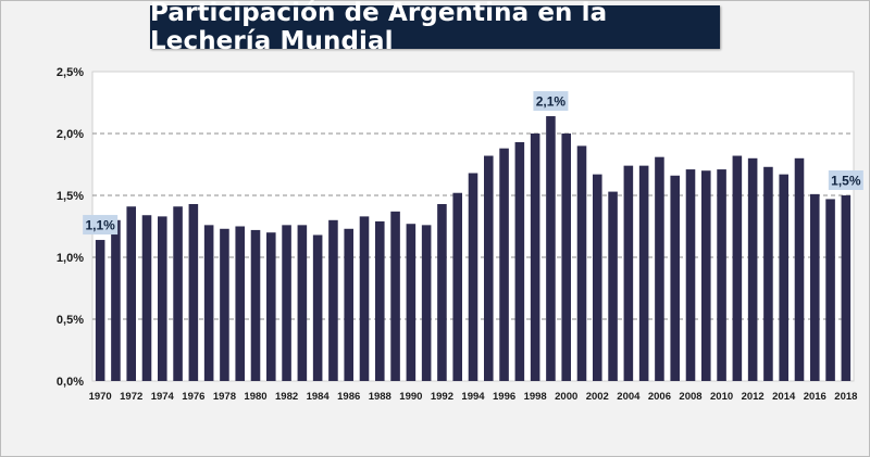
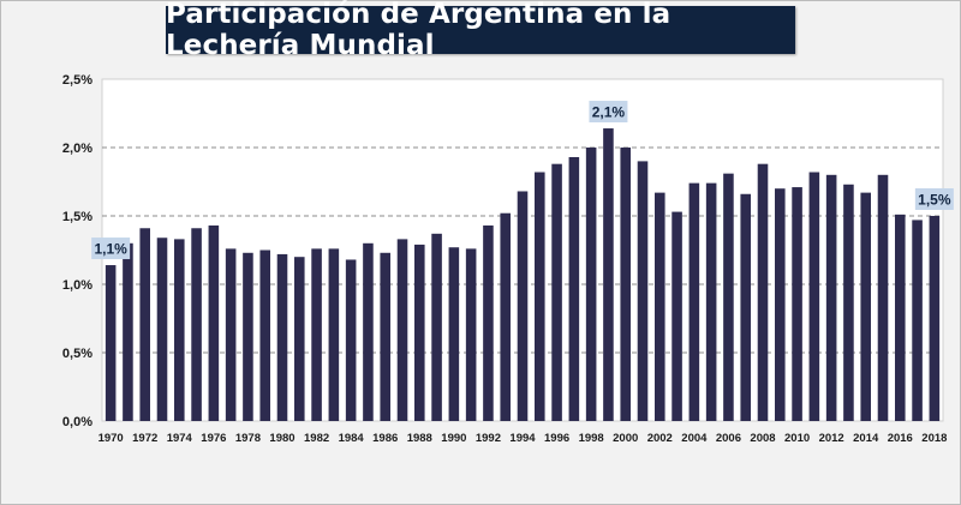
2008: 1,71% -> 1,88%
